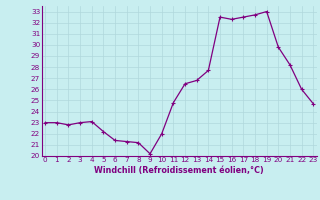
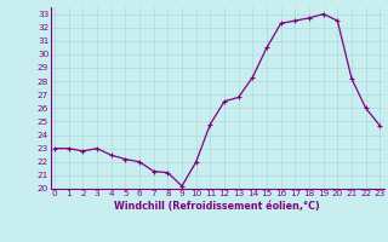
4: 23.1 -> 22.5
6: 21.4 -> 22.0
14: 27.7 -> 28.3
15: 32.5 -> 30.5
20: 29.8 -> 32.5
